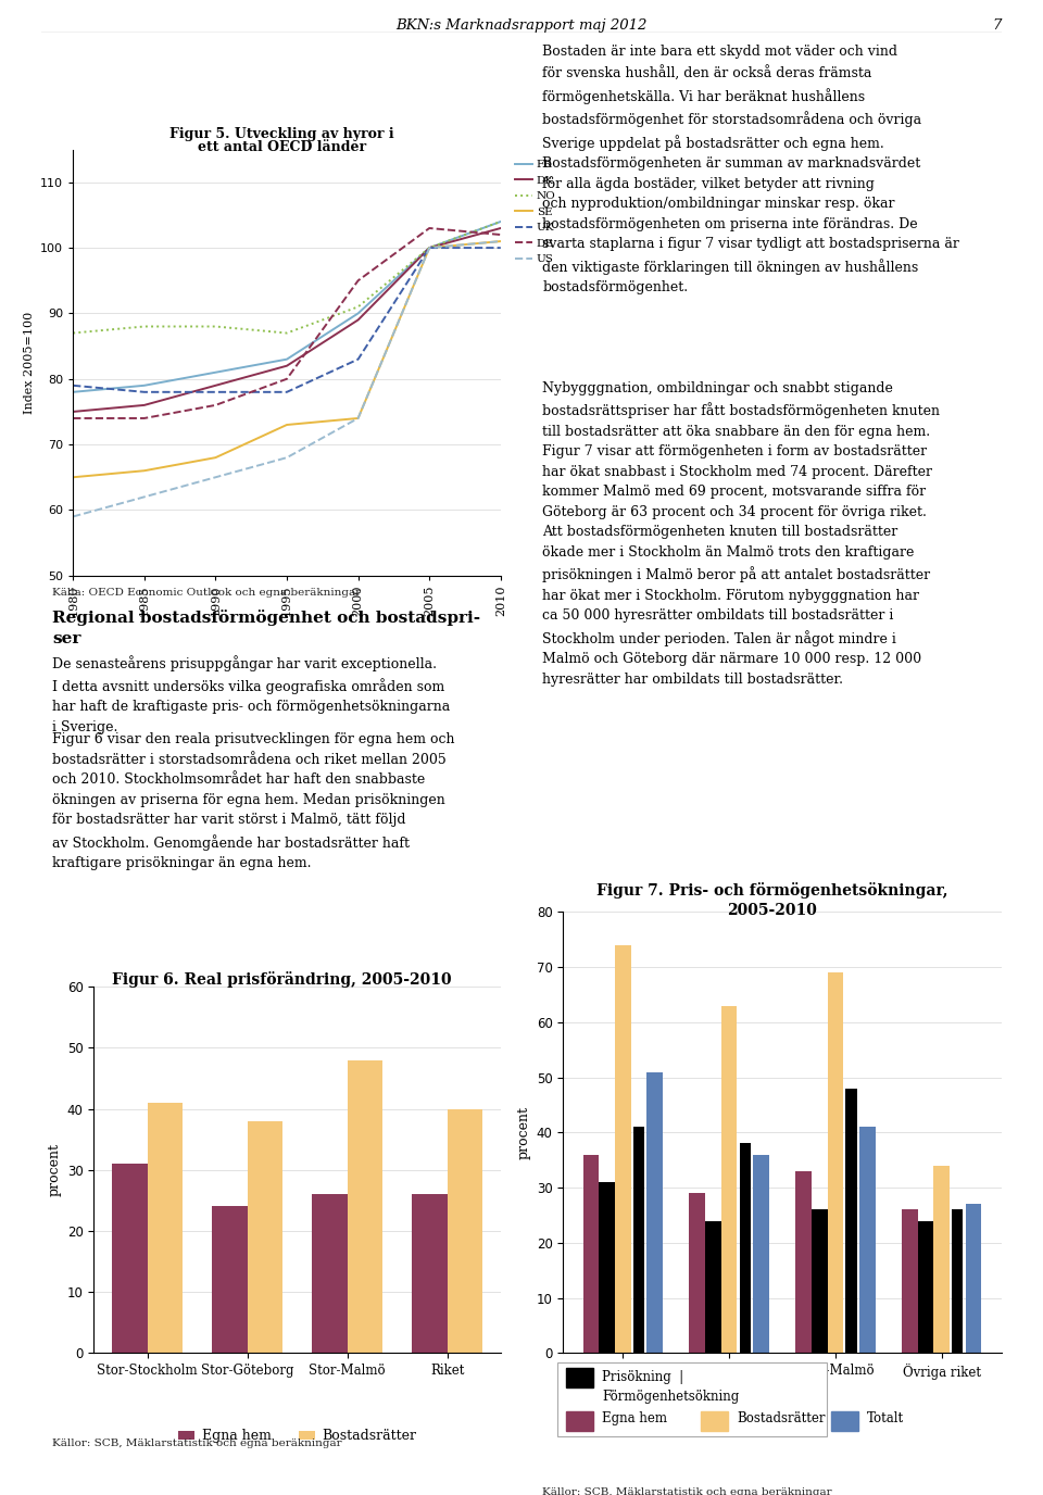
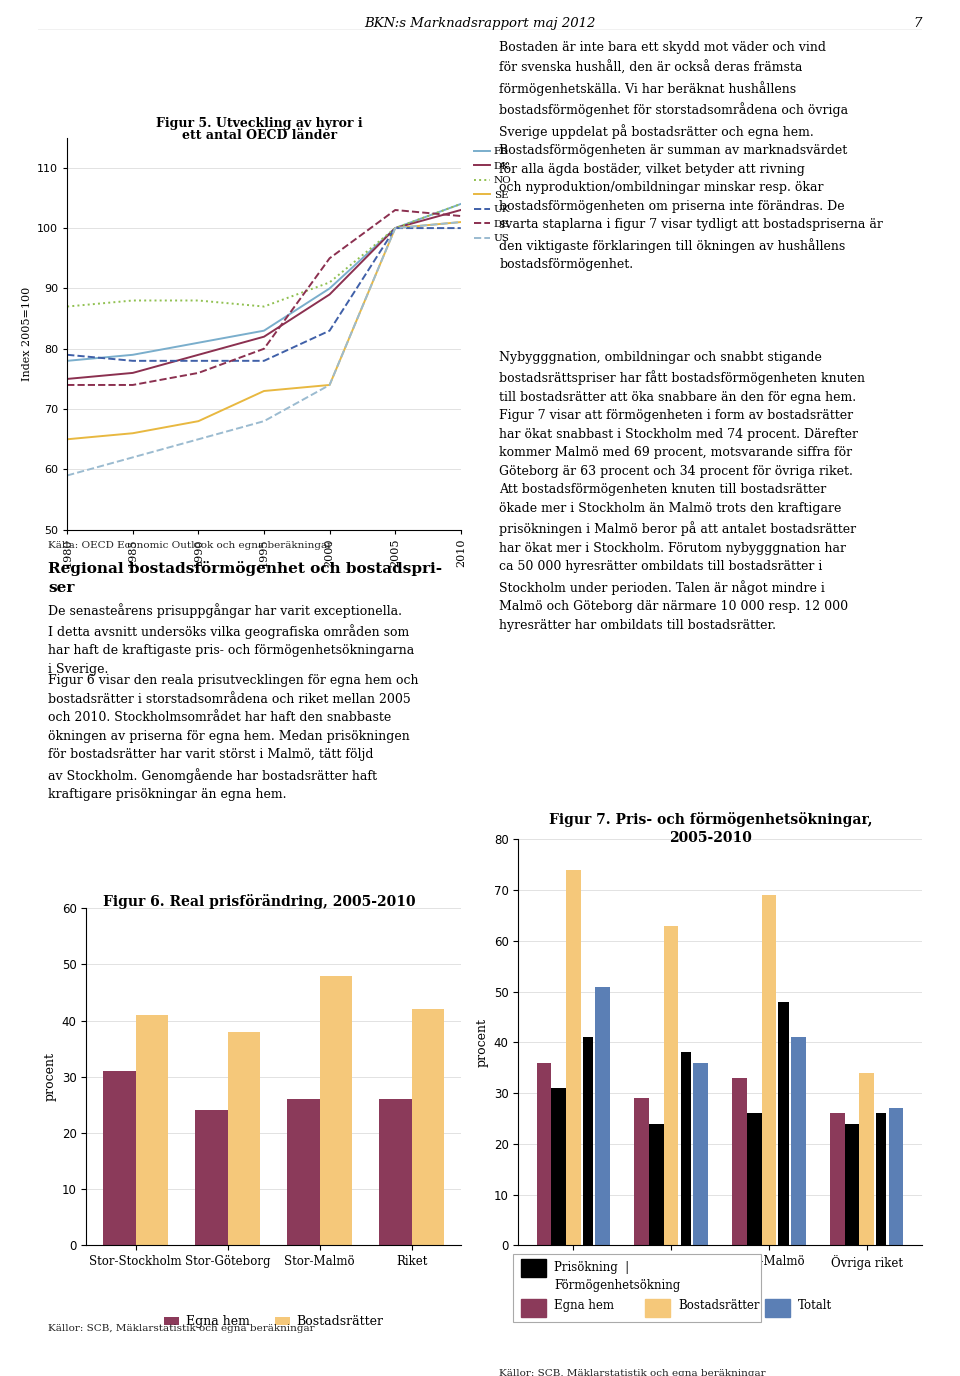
Bostadsrätter/Riket: 40 -> 42
